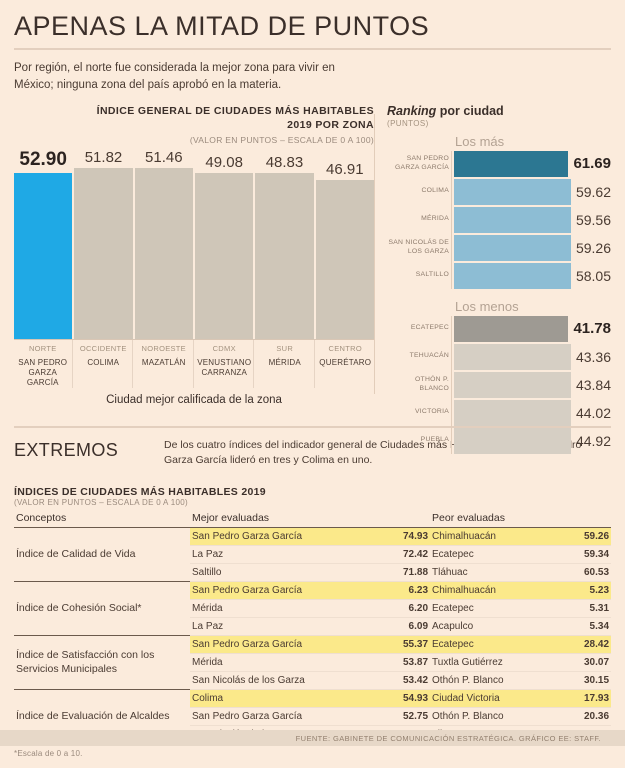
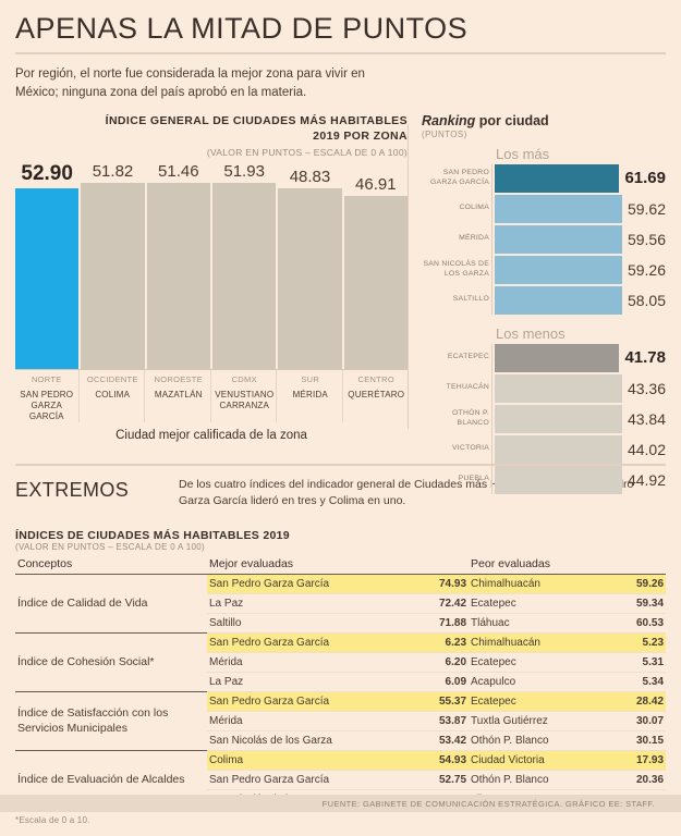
ÍNDICE GENERAL DE CIUDADES MÁS HABITABLES 2019 POR ZONA/CDMX: 49.08 -> 51.93
